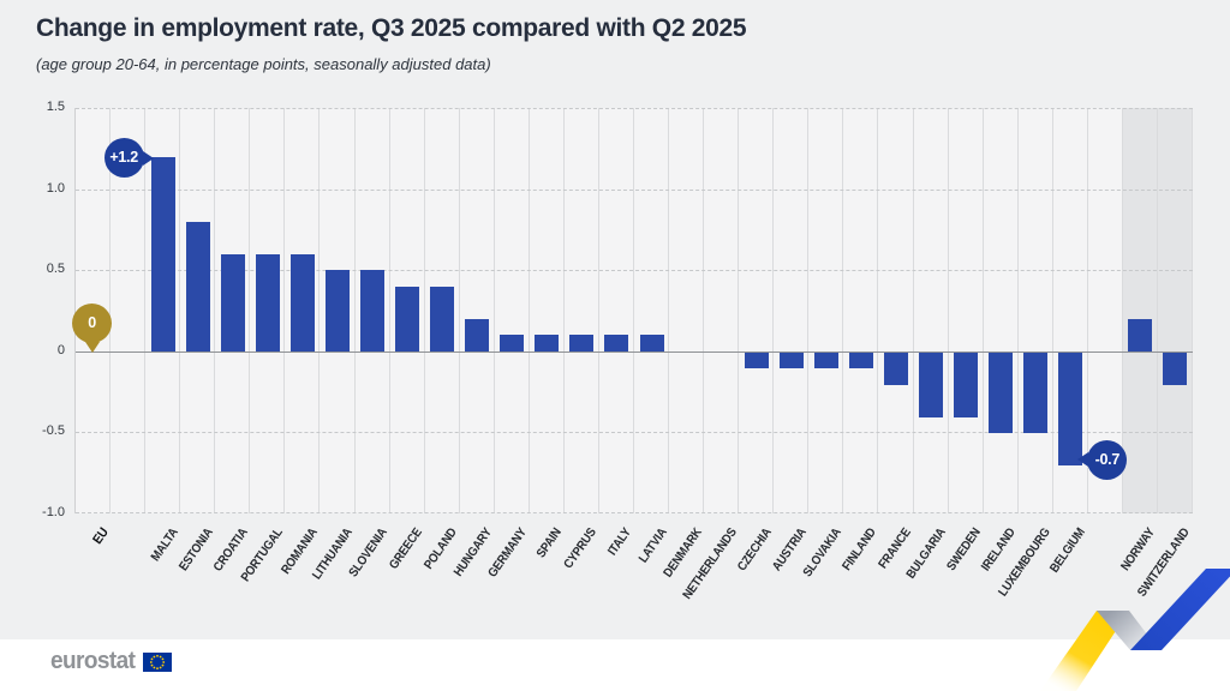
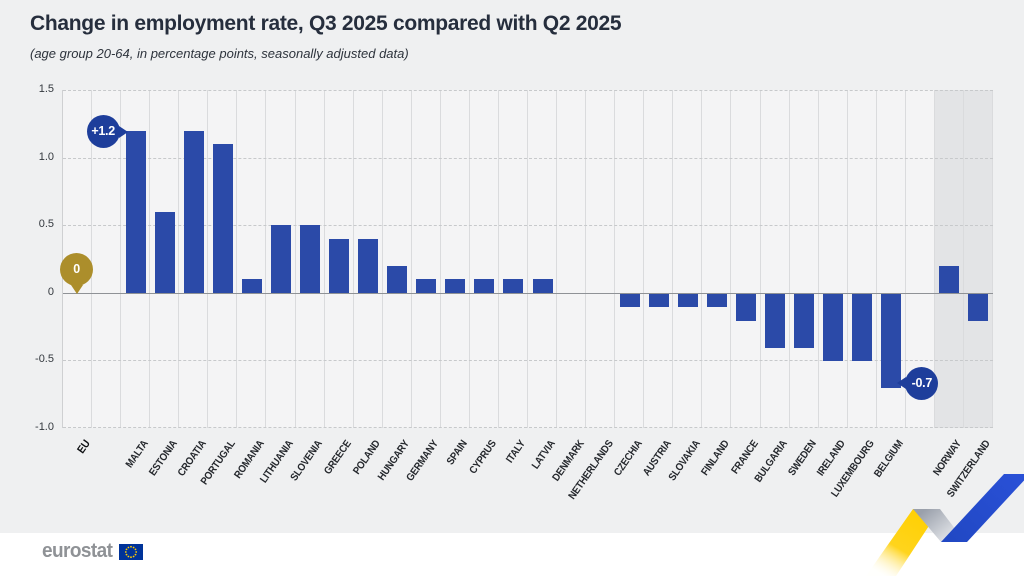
ESTONIA: 0.8 -> 0.6
CROATIA: 0.6 -> 1.2
PORTUGAL: 0.6 -> 1.1
ROMANIA: 0.6 -> 0.1
